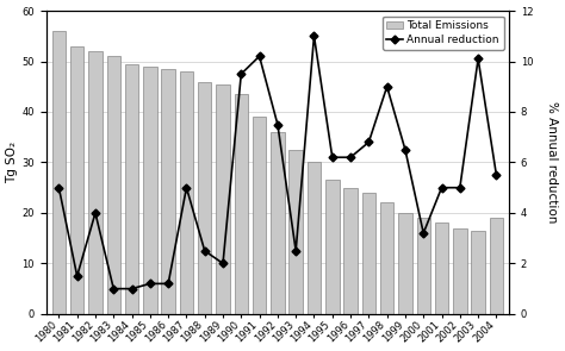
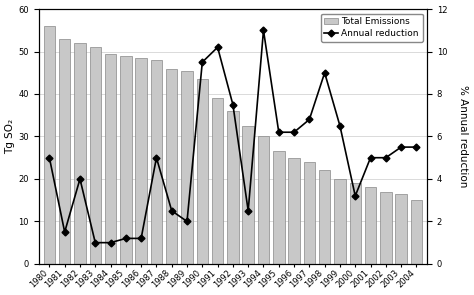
Annual reduction/2003: 10.1 -> 5.5
Total Emissions/2004: 19.0 -> 15.0
